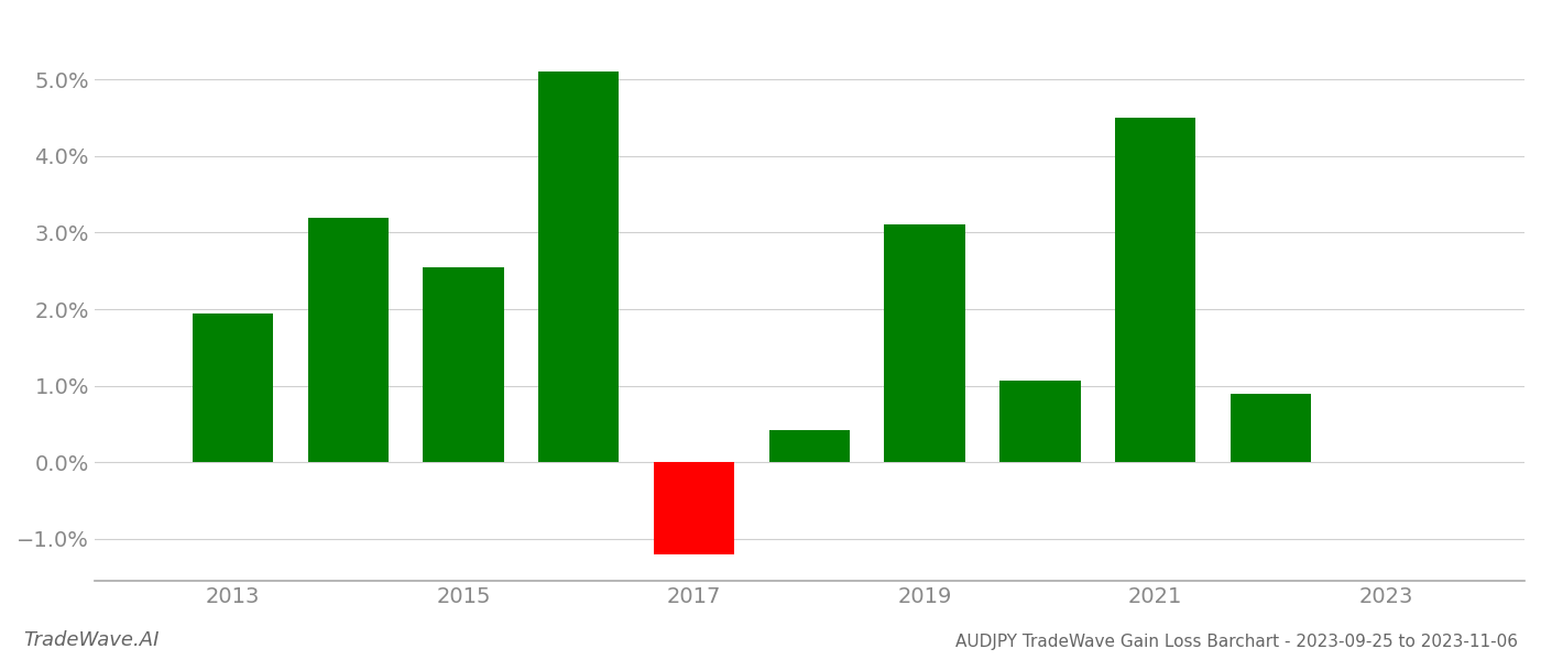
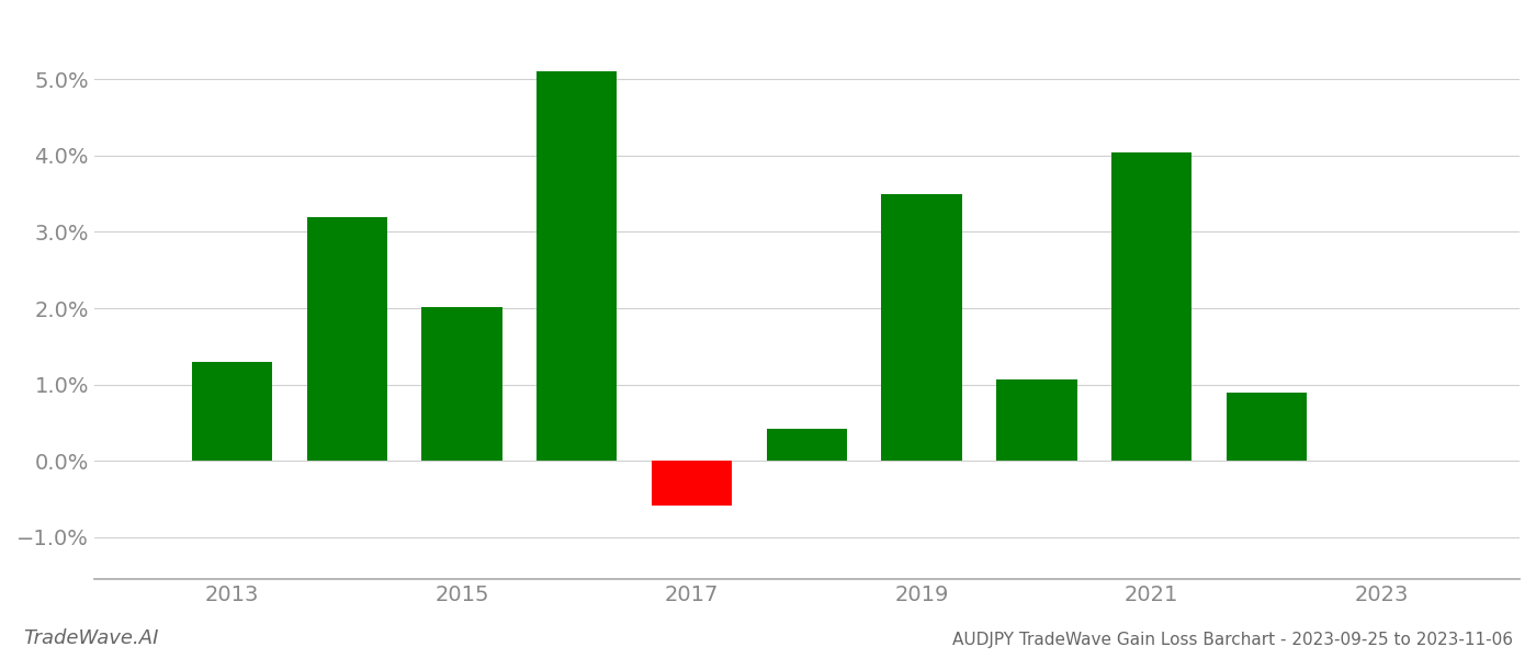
2013: 1.95% -> 1.30%
2015: 2.55% -> 2.02%
2017: -1.20% -> -0.58%
2019: 3.10% -> 3.50%
2021: 4.50% -> 4.04%
